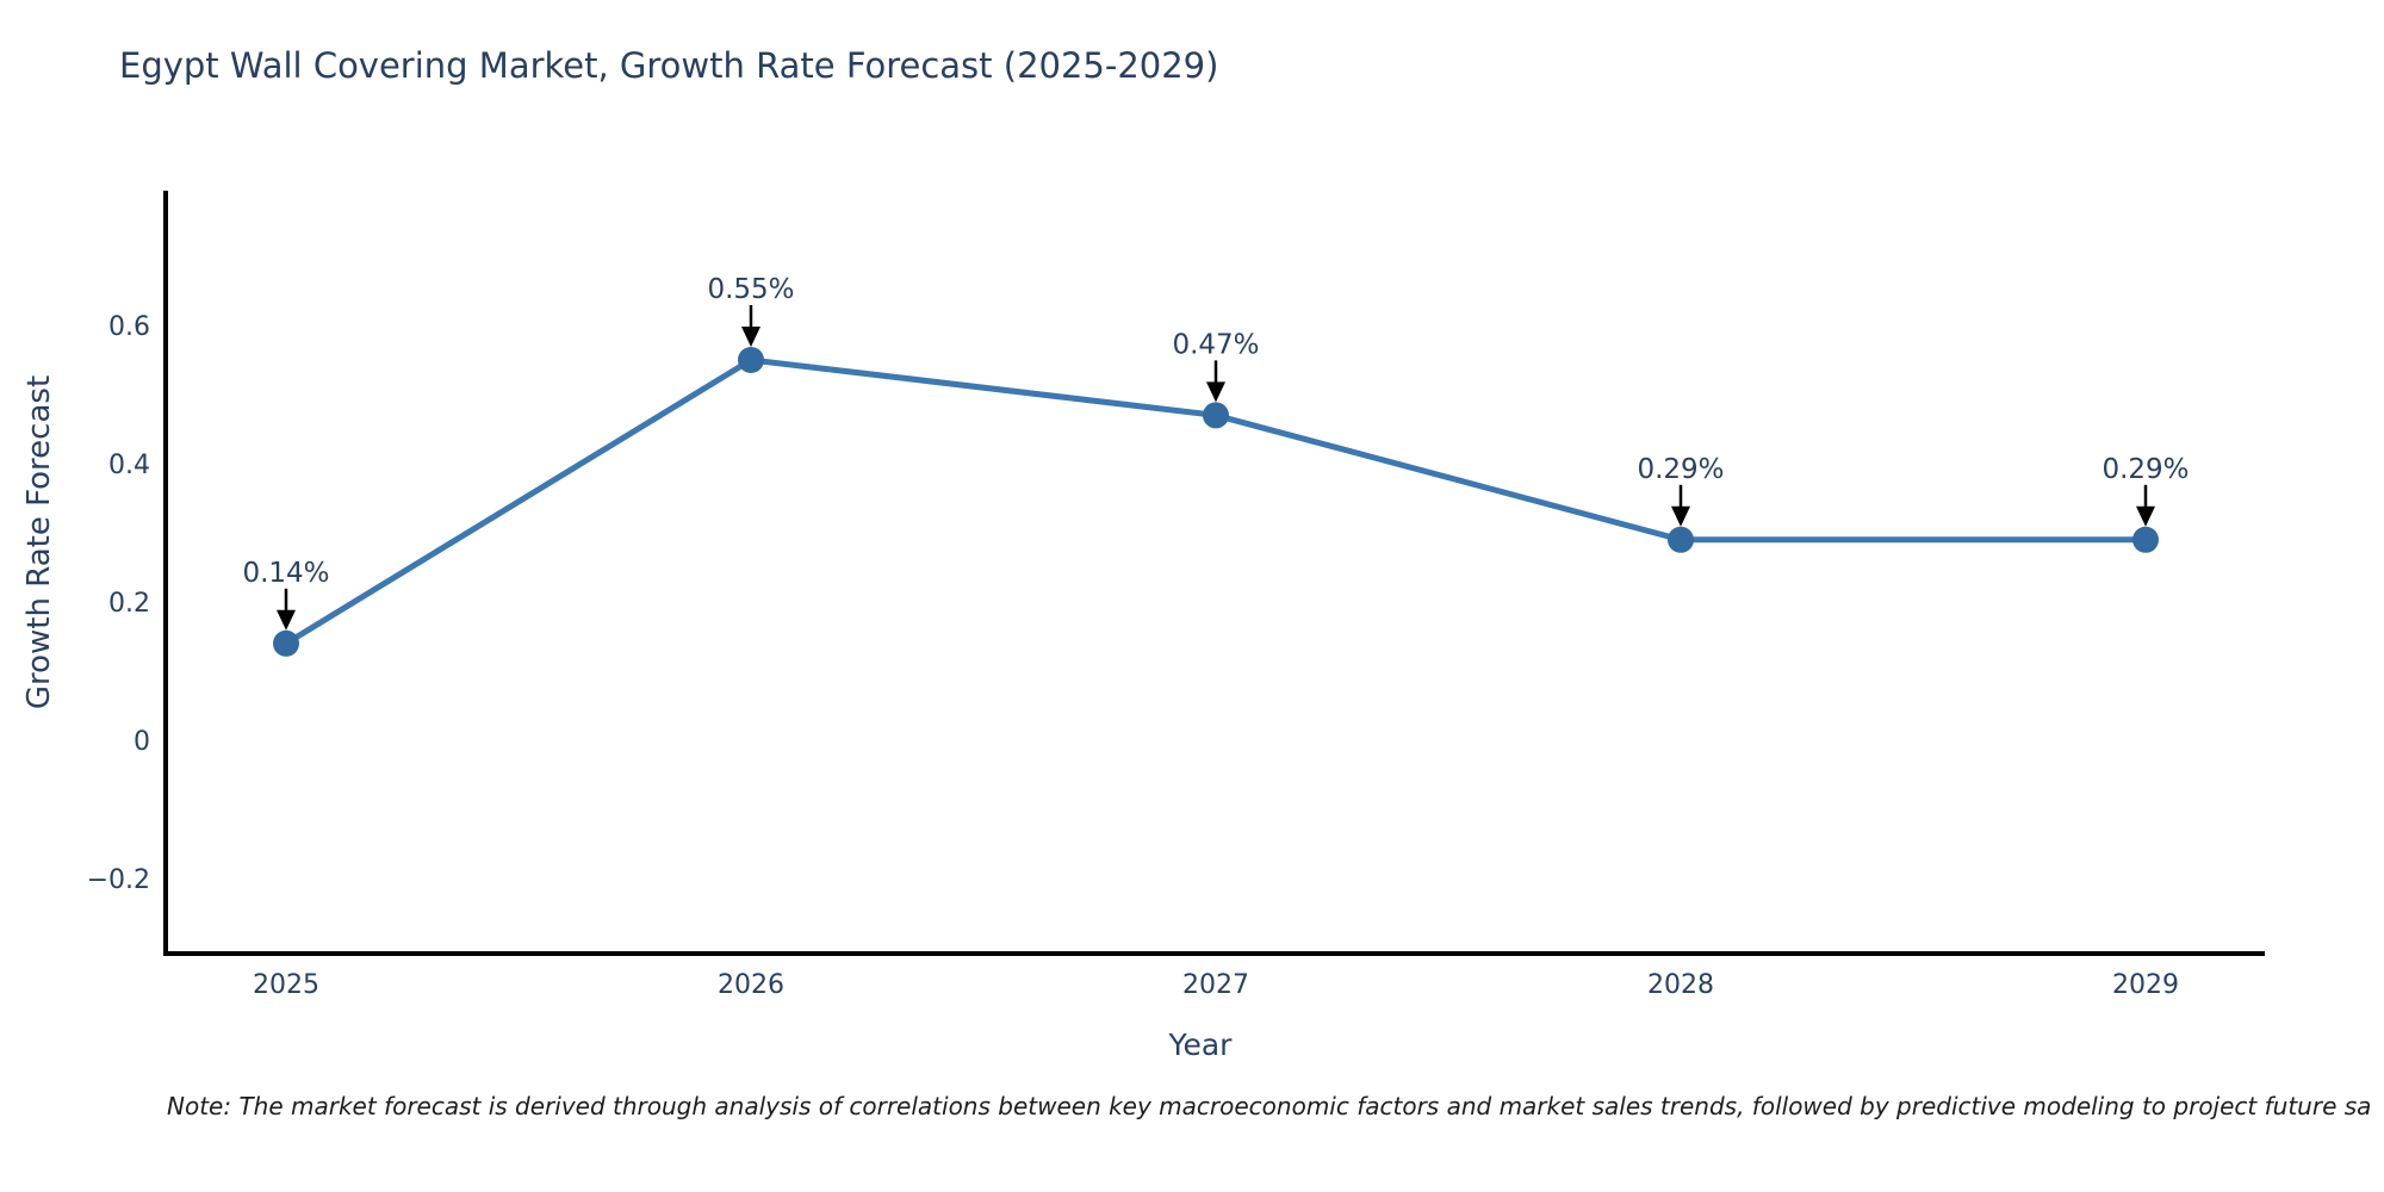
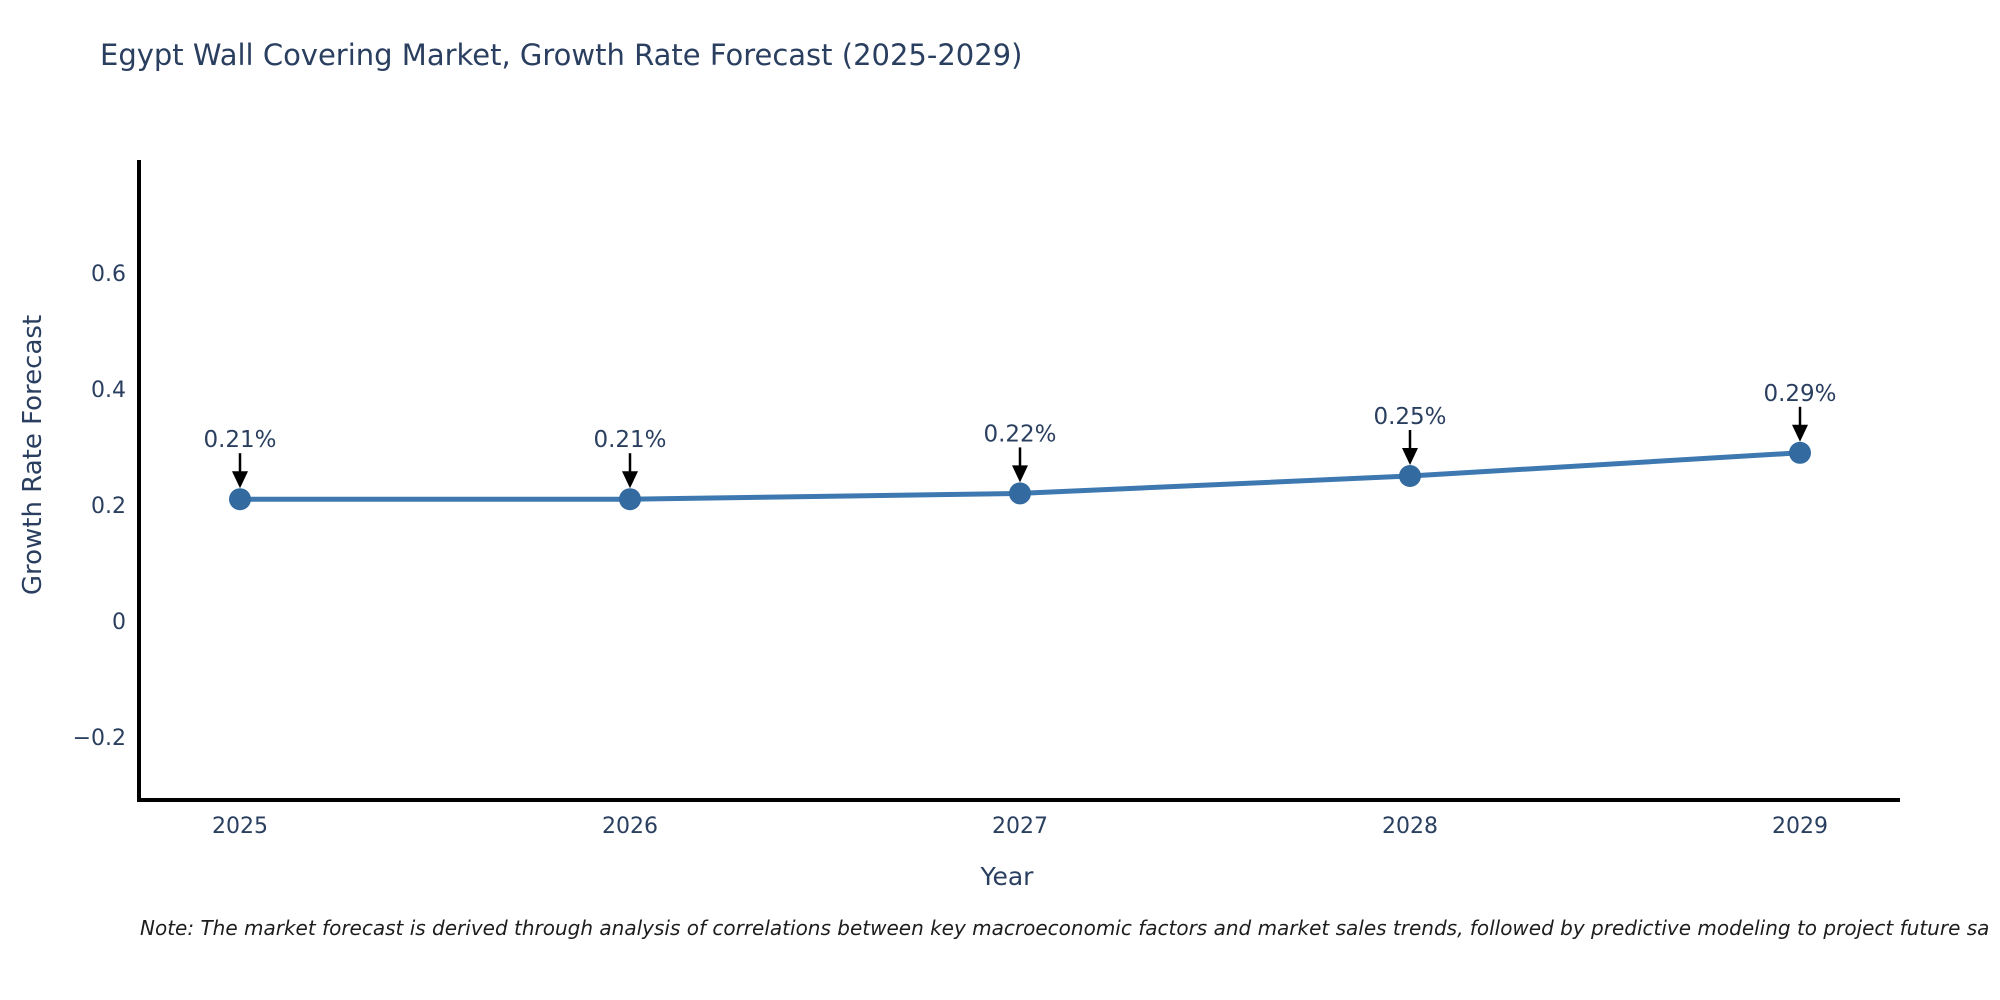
2025: 0.14% -> 0.21%
2026: 0.55% -> 0.21%
2027: 0.47% -> 0.22%
2028: 0.29% -> 0.25%
